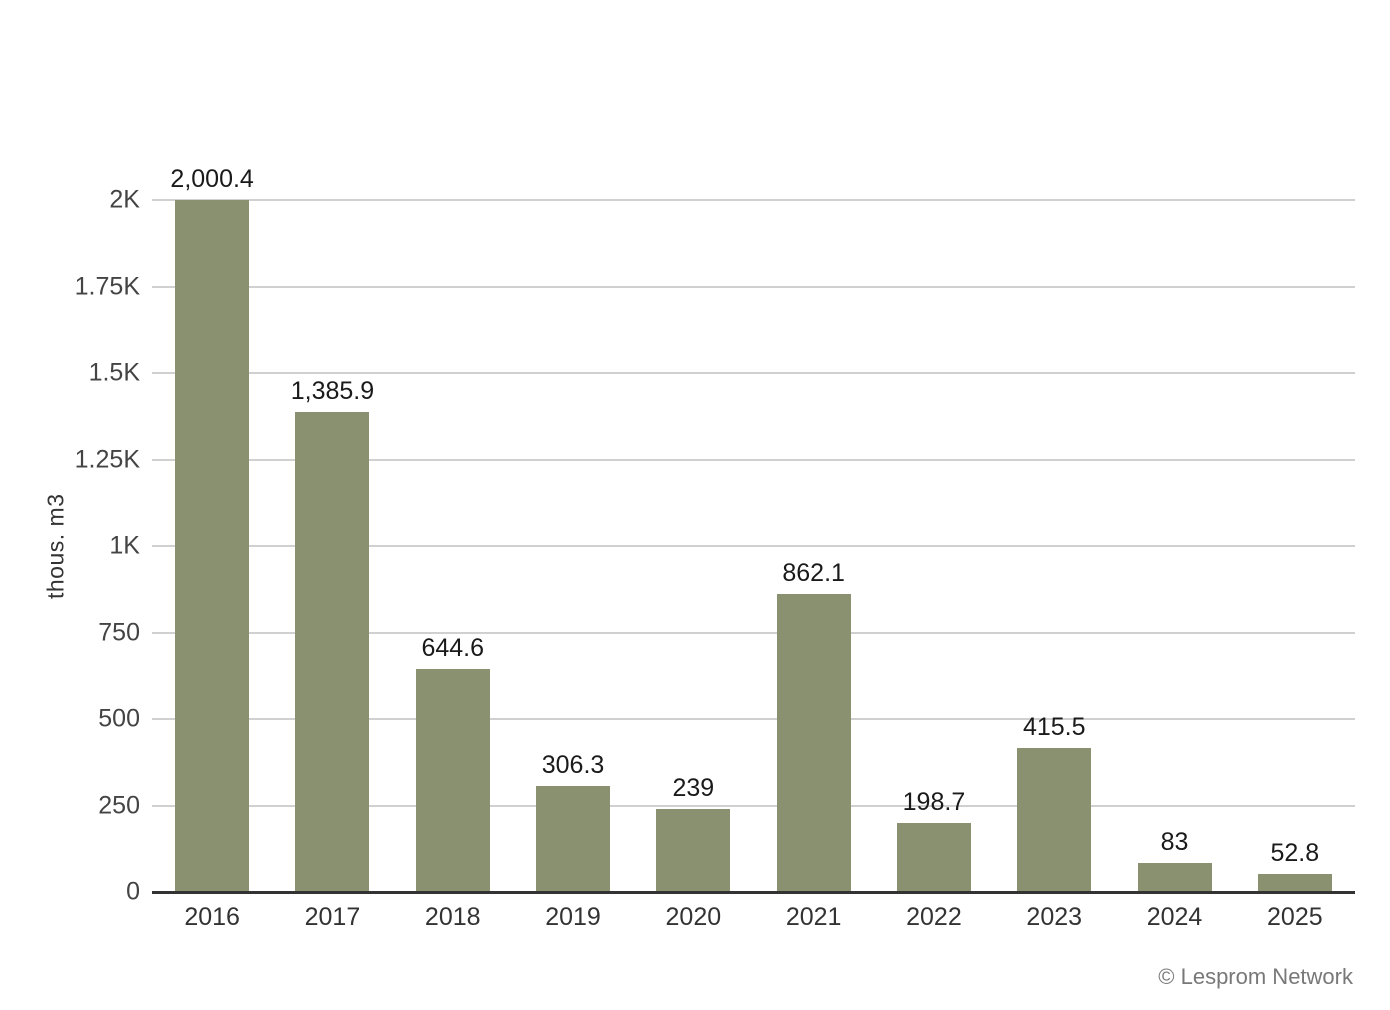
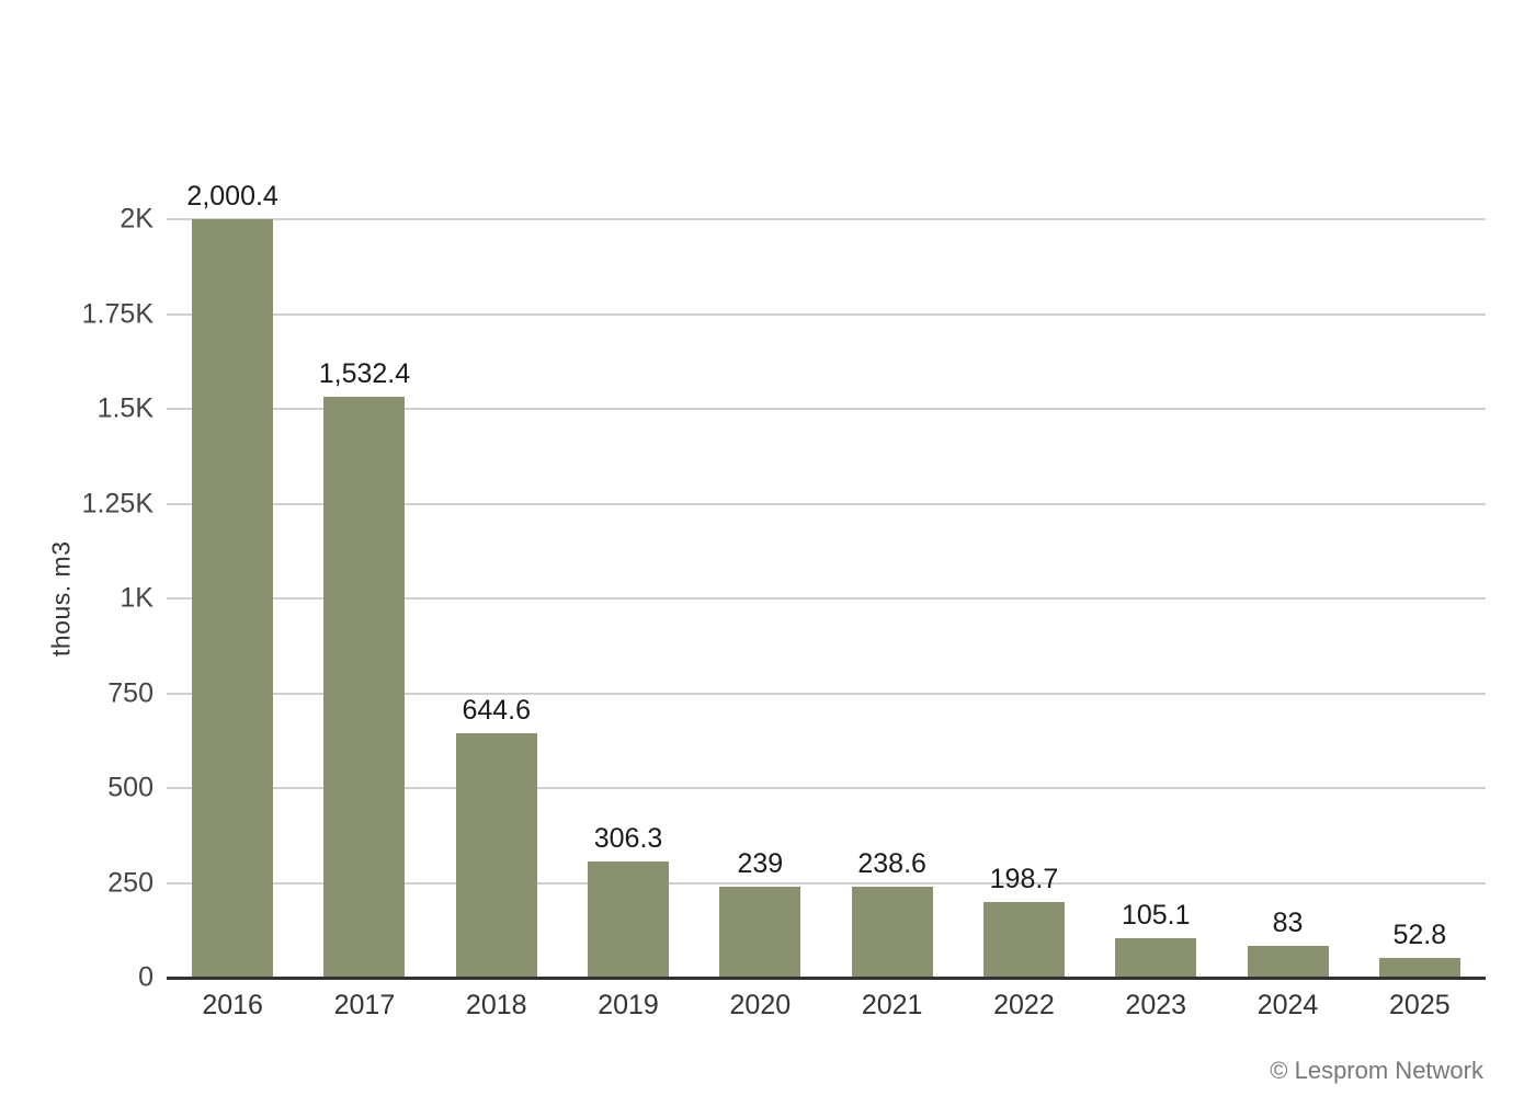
2017: 1,385.9 -> 1,532.4
2021: 862.1 -> 238.6
2023: 415.5 -> 105.1
